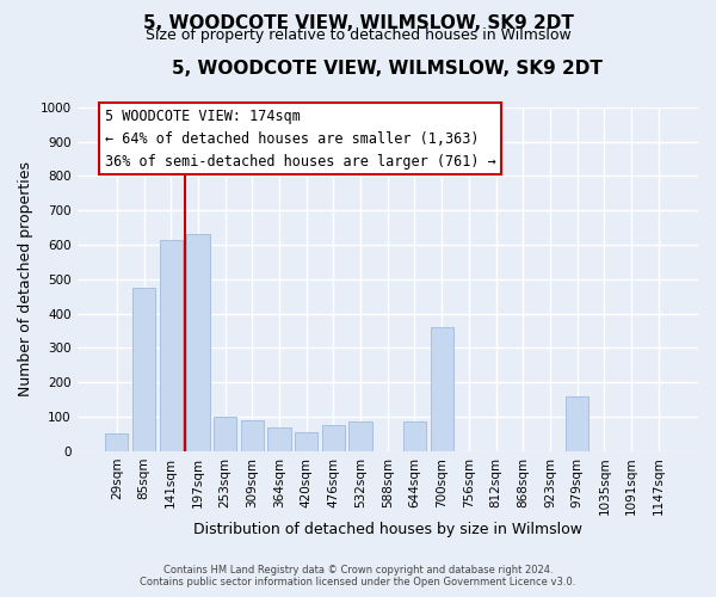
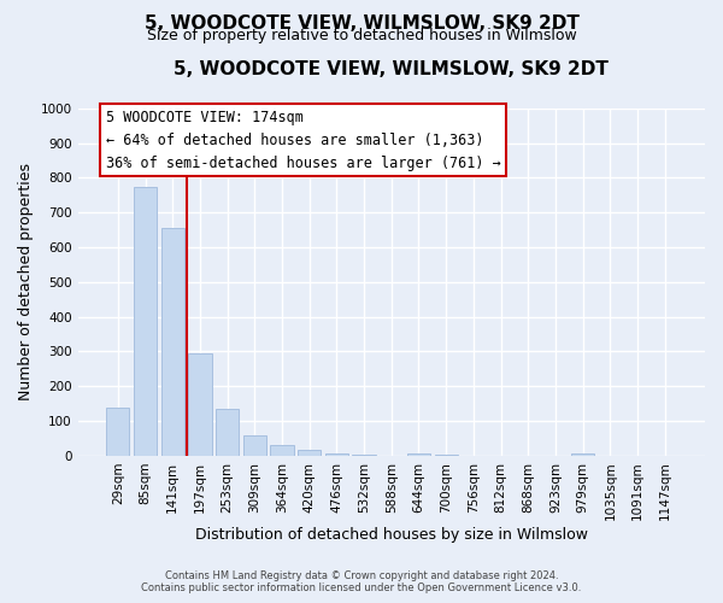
29sqm: 50 -> 140
85sqm: 475 -> 775
141sqm: 615 -> 655
197sqm: 630 -> 295
253sqm: 100 -> 135
309sqm: 90 -> 57
364sqm: 70 -> 32
420sqm: 55 -> 17
476sqm: 75 -> 8
532sqm: 85 -> 2
644sqm: 85 -> 7
700sqm: 360 -> 2
979sqm: 160 -> 8
